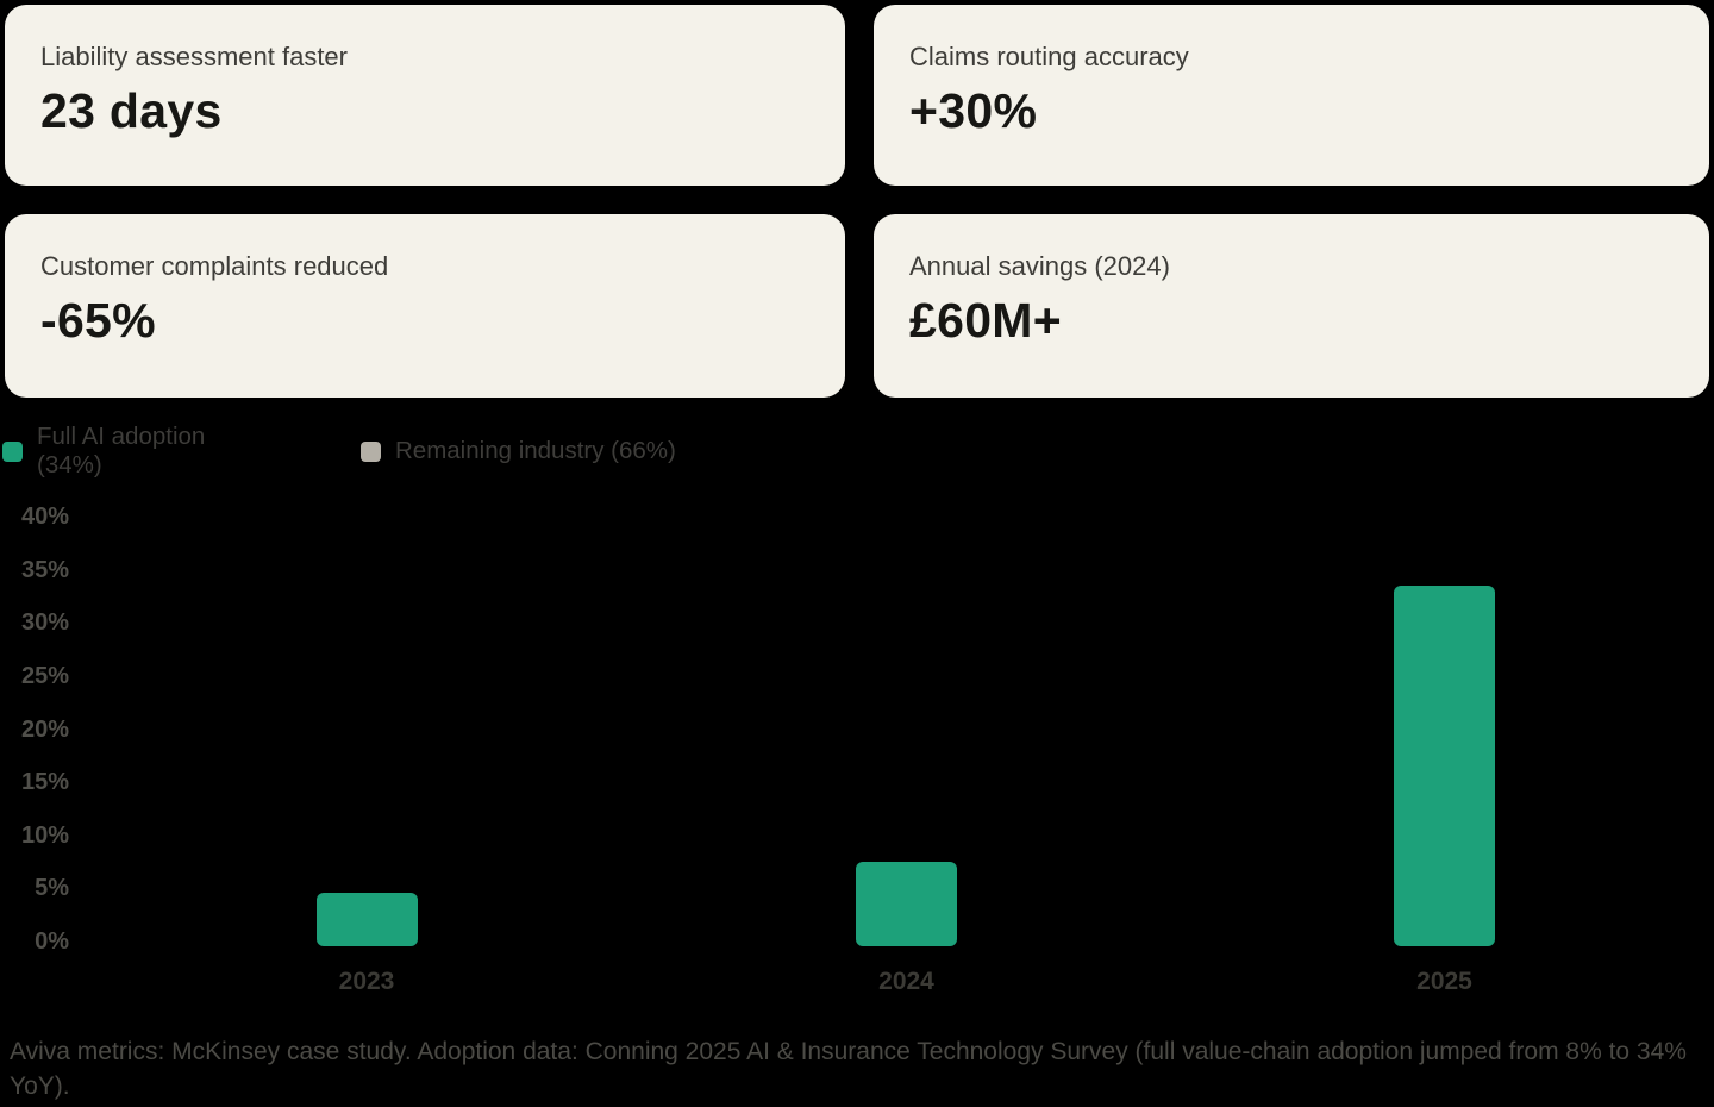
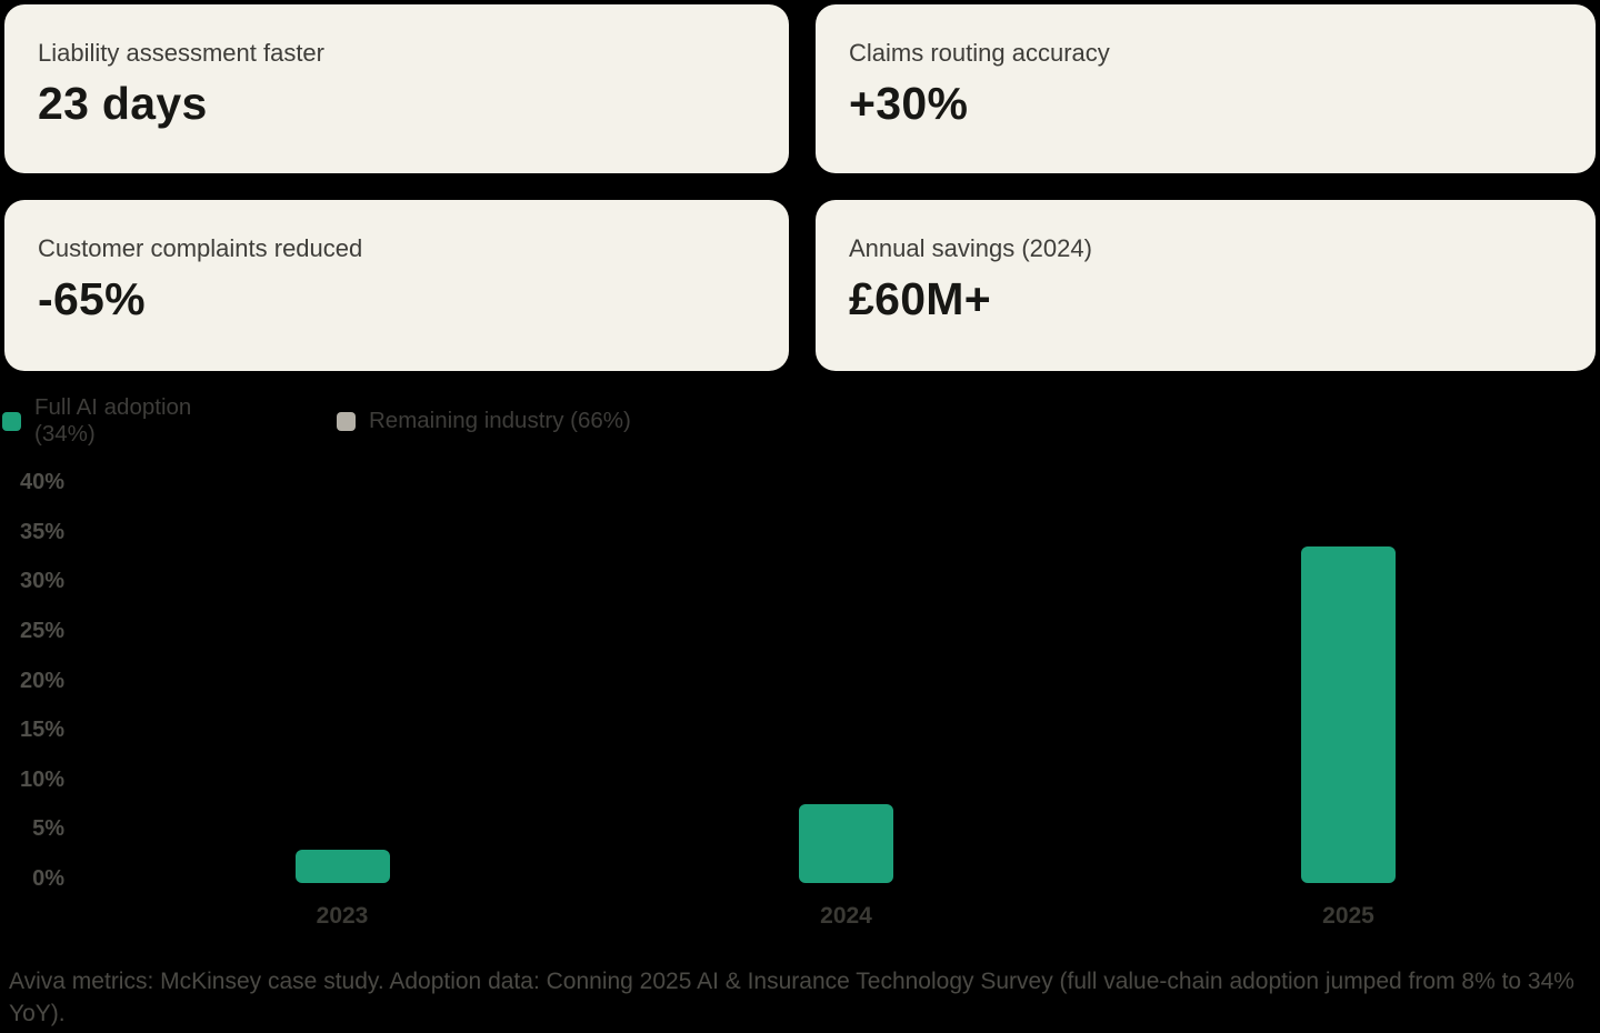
2023: 5% -> 3%
